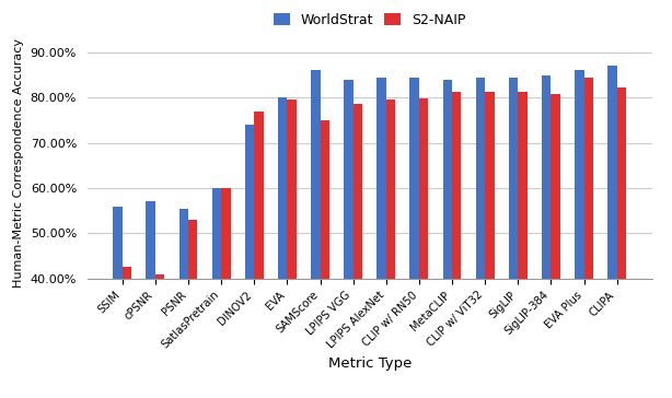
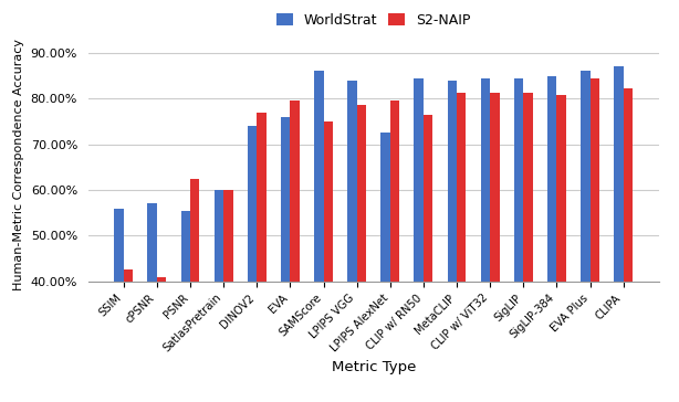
S2-NAIP/PSNR: 53.0% -> 62.5%
WorldStrat/EVA: 80.0% -> 76.0%
WorldStrat/LPIPS AlexNet: 84.5% -> 72.5%
S2-NAIP/CLIP w/ RN50: 79.7% -> 76.5%
